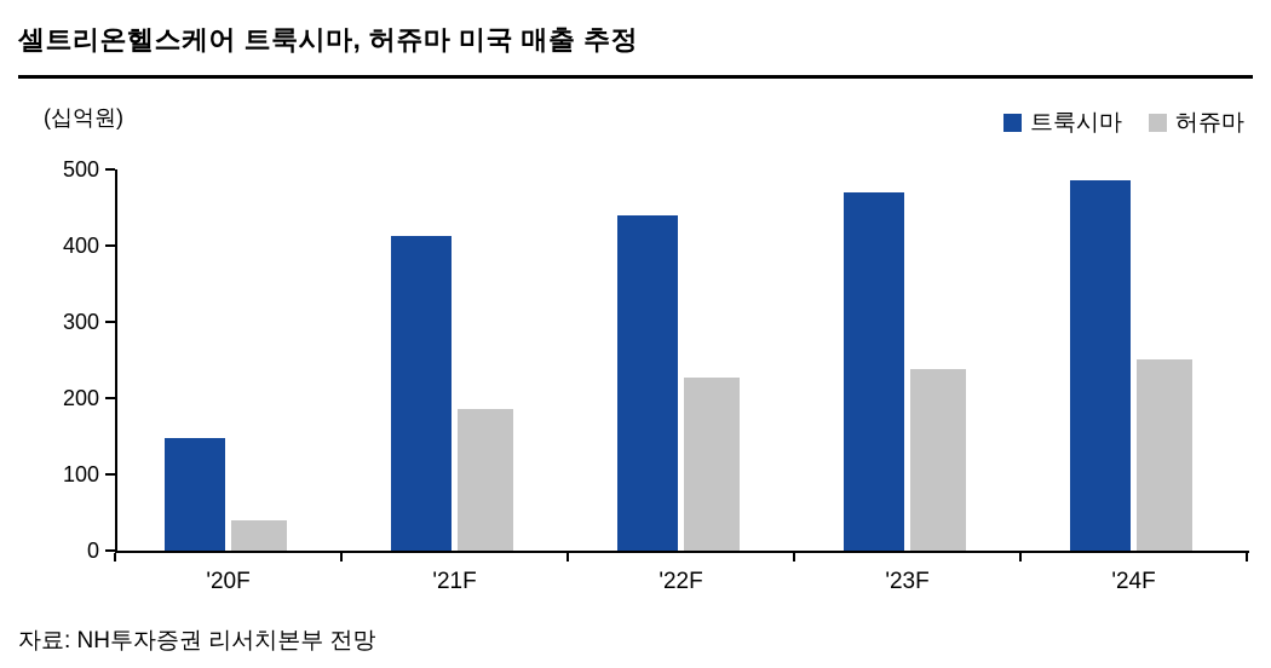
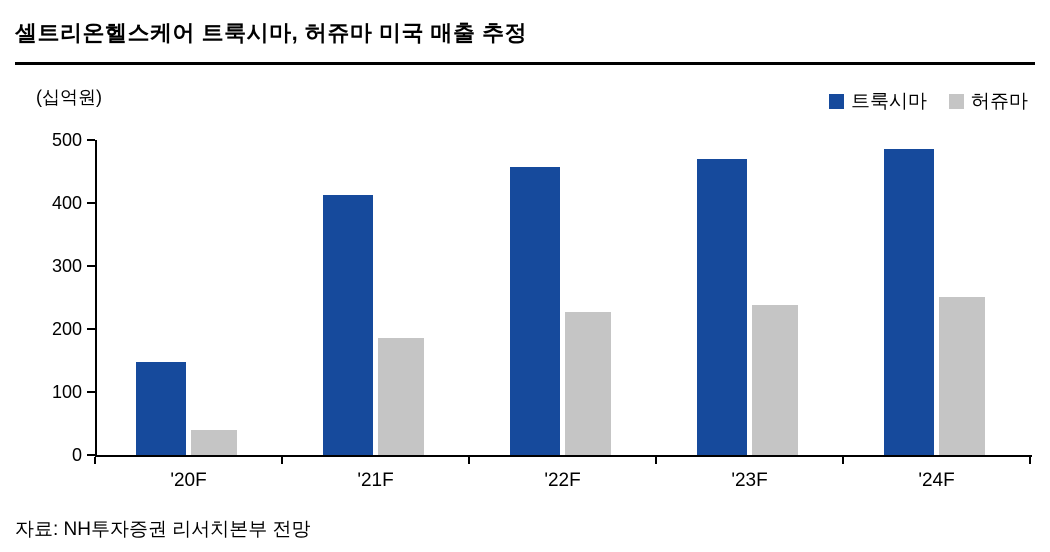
트룩시마/'22F: 440 -> 460
